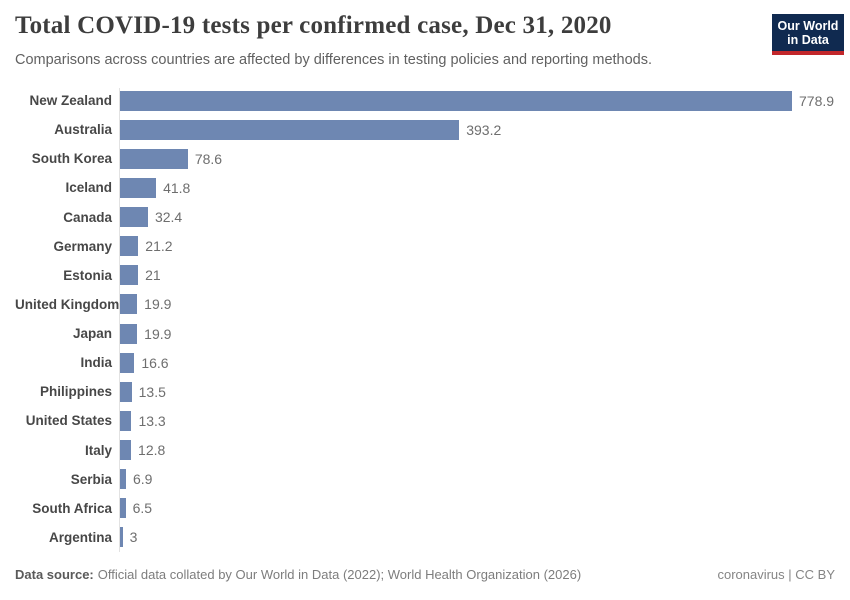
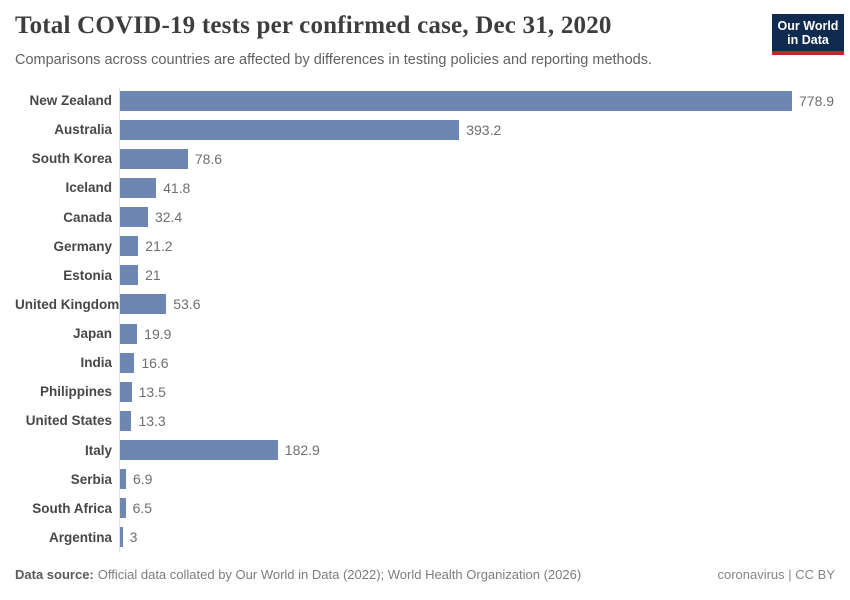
United Kingdom: 19.9 -> 53.6
Italy: 12.8 -> 182.9
